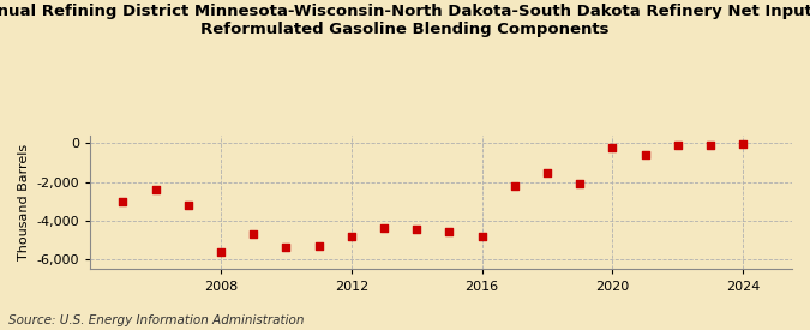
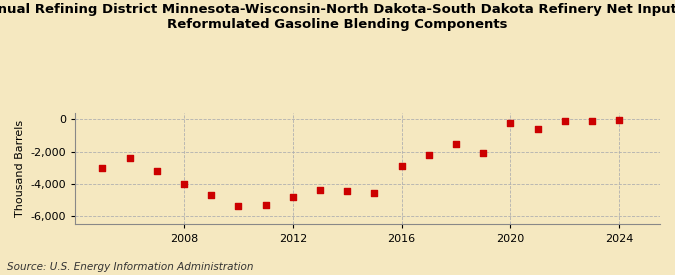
2008: -5,600 -> -4,000
2016: -4,800 -> -2,900
